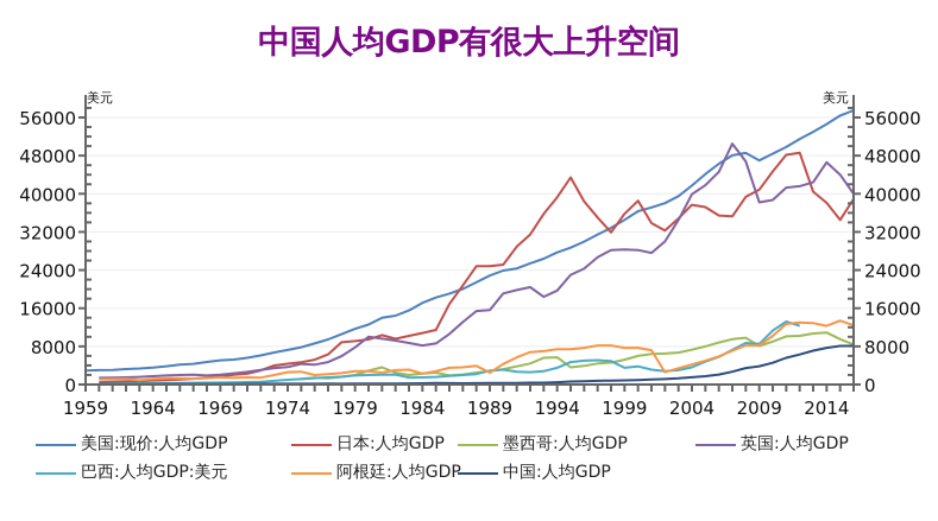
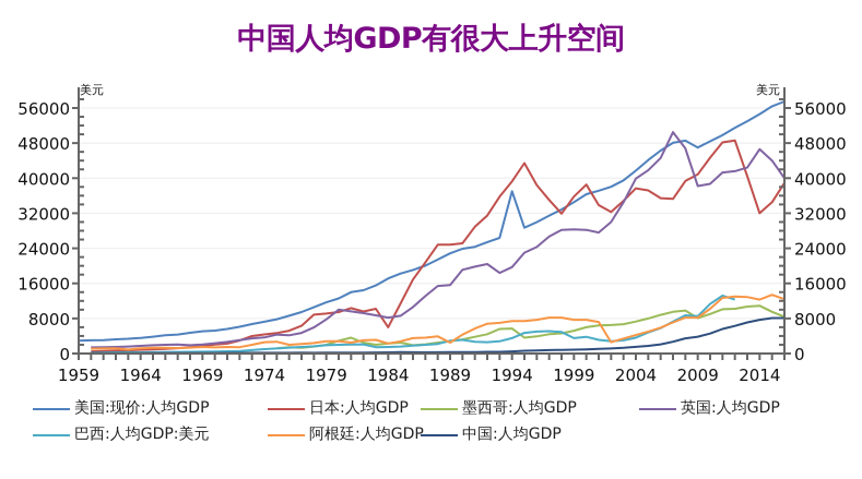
日本:人均GDP/1984: 11000 -> 6000
美国:现价:人均GDP/1994: 28000 -> 37000
日本:人均GDP/2014: 38000 -> 32000
